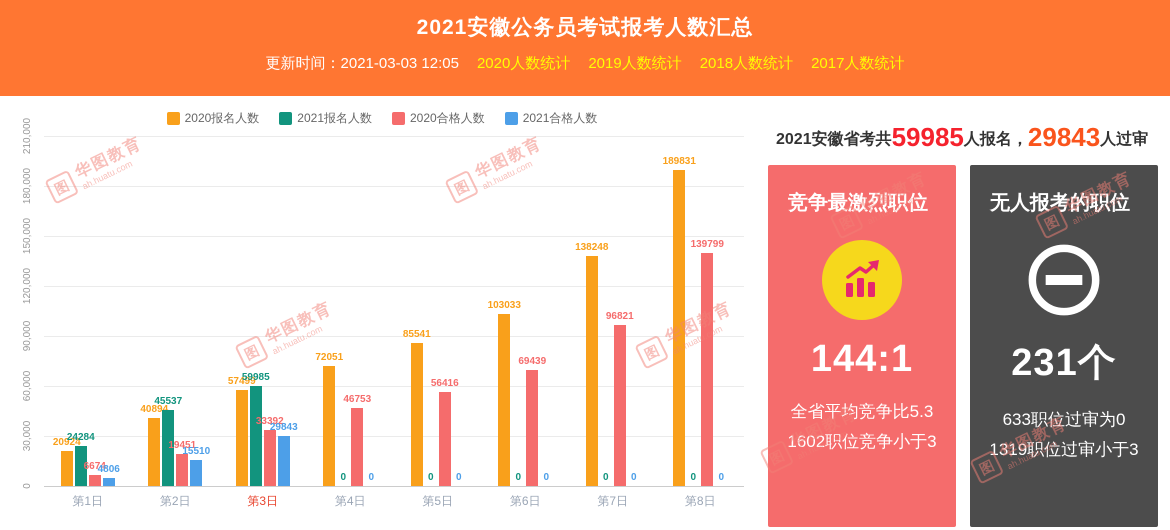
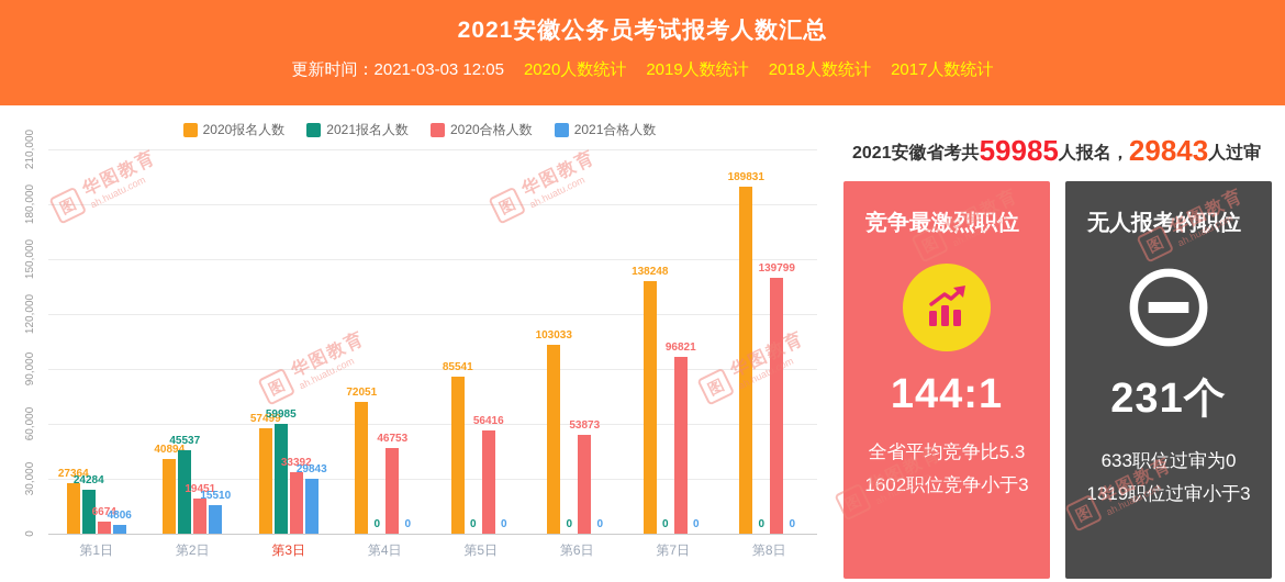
2020报名人数/第1日: 20924 -> 27364
2020合格人数/第6日: 69439 -> 53873
